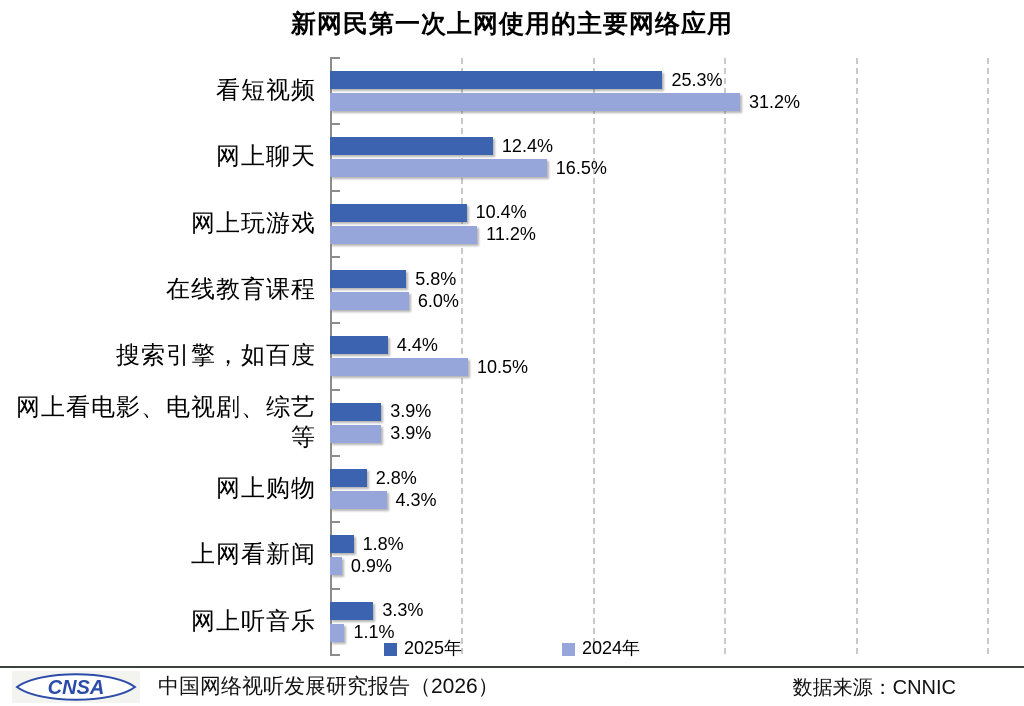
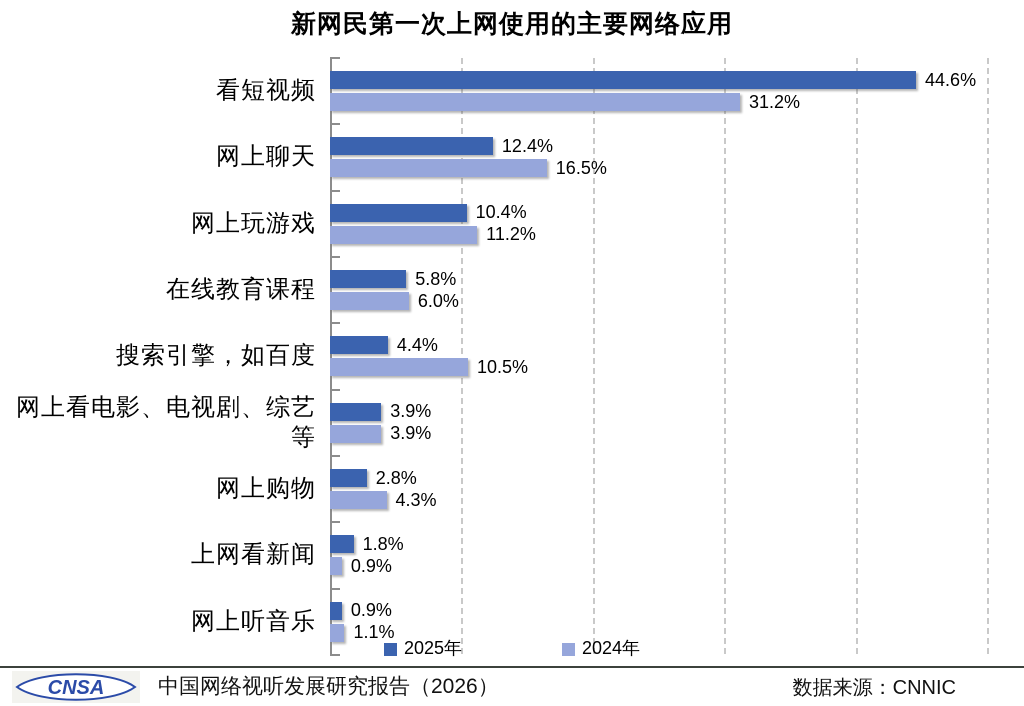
2025年/看短视频: 25.3% -> 44.6%
2025年/网上听音乐: 3.3% -> 0.9%
